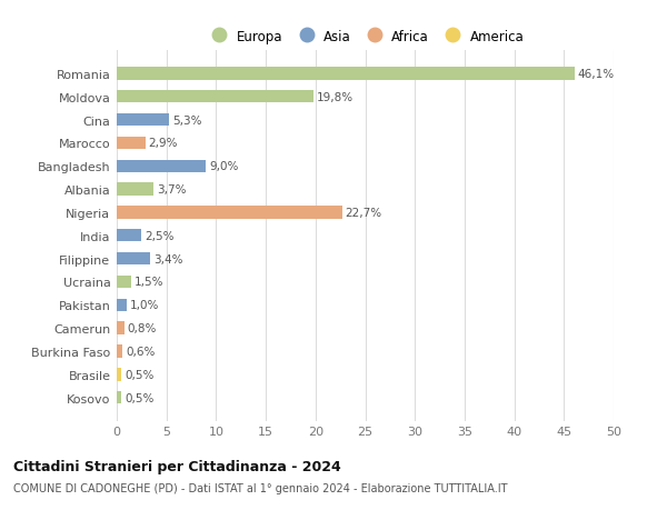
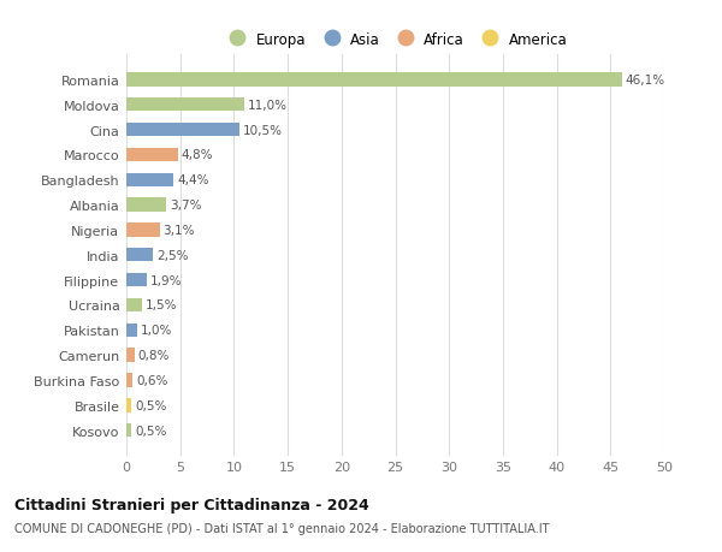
Moldova: 19,8% -> 11,0%
Cina: 5,3% -> 10,5%
Marocco: 2,9% -> 4,8%
Bangladesh: 9,0% -> 4,4%
Nigeria: 22,7% -> 3,1%
Filippine: 3,4% -> 1,9%
